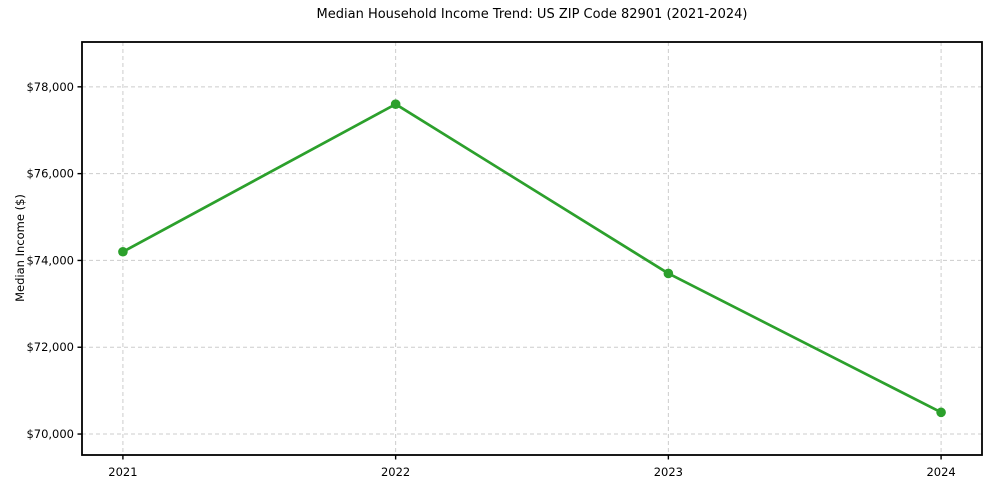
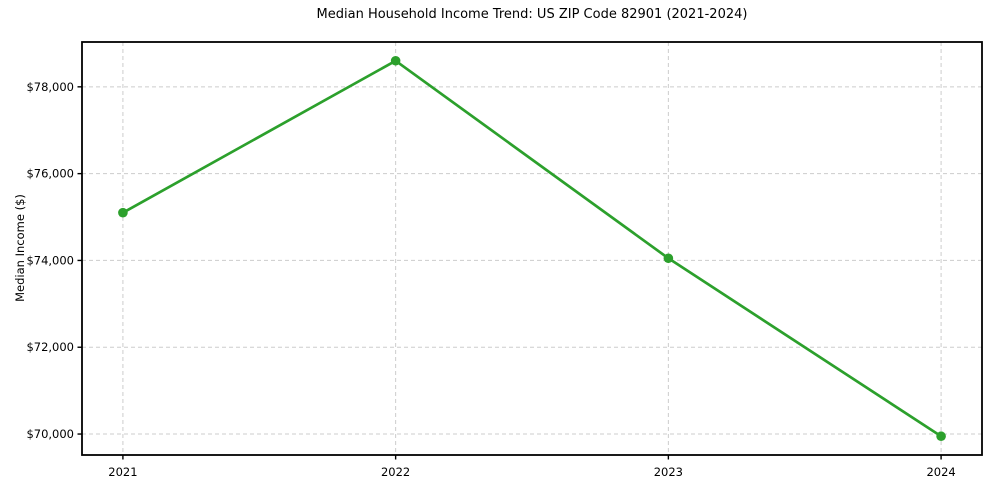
2021: $74200 -> $75100
2022: $77600 -> $78600
2023: $73700 -> $74000
2024: $70500 -> $70000
